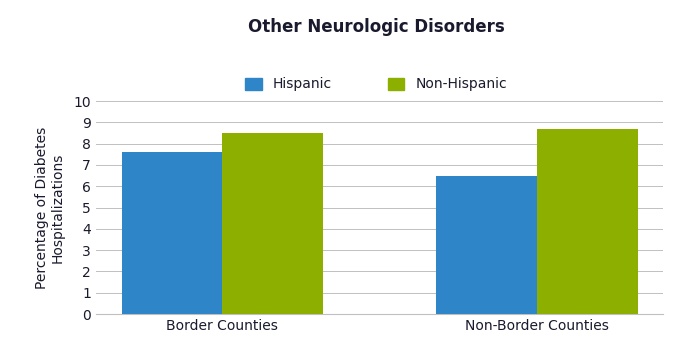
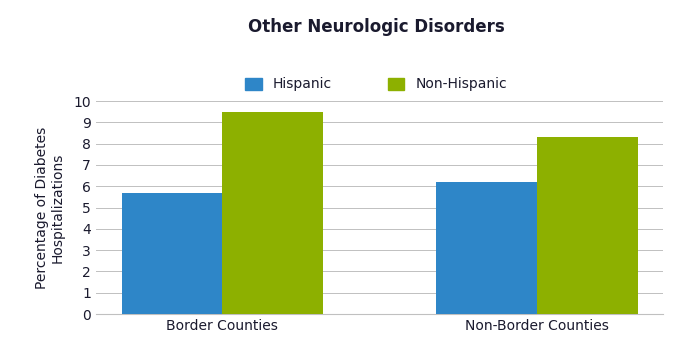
Hispanic/Border Counties: 7.6 -> 5.7
Non-Hispanic/Border Counties: 8.5 -> 9.5
Hispanic/Non-Border Counties: 6.5 -> 6.2
Non-Hispanic/Non-Border Counties: 8.7 -> 8.3
